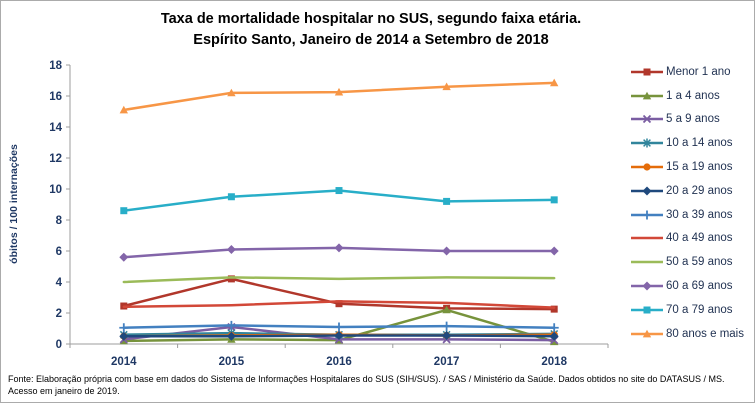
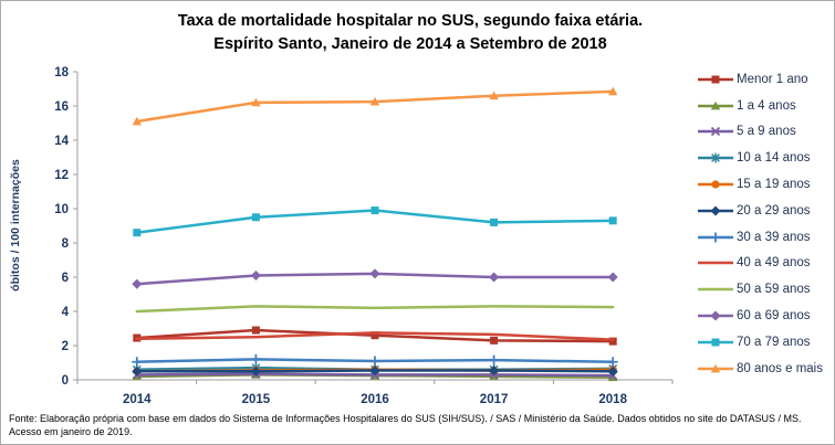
Menor 1 ano/2015: 4.2 -> 2.9
5 a 9 anos/2015: 1.1 -> 0.3
1 a 4 anos/2017: 2.2 -> 0.2
